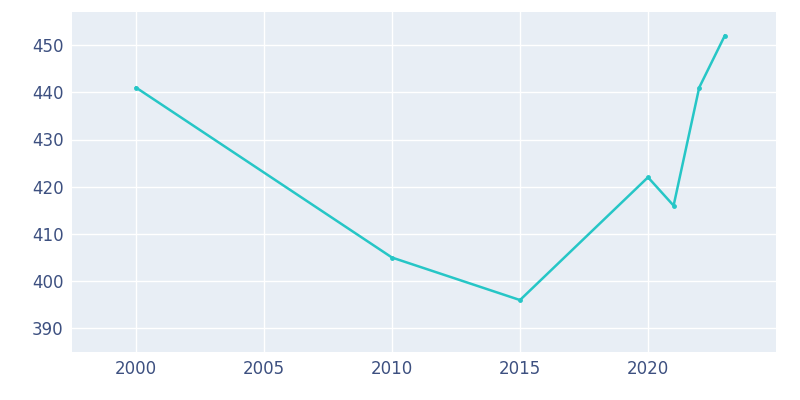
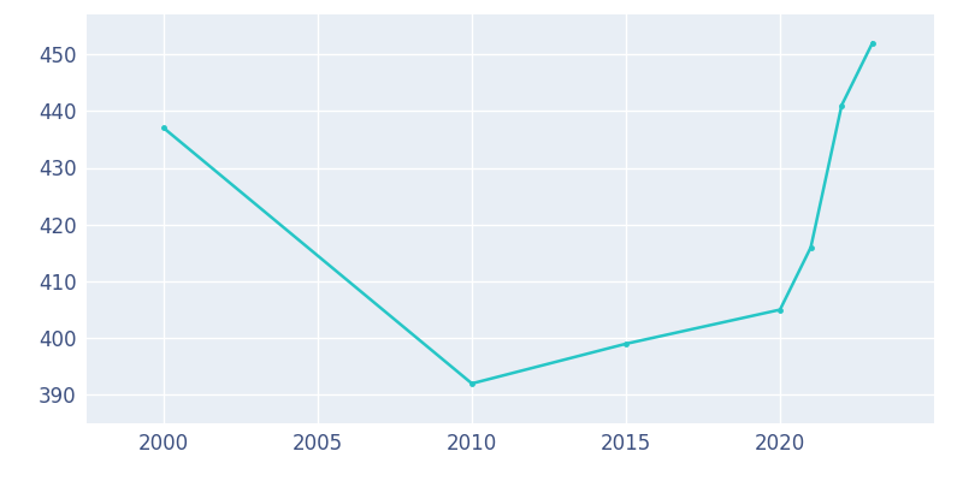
2000: 441 -> 437
2010: 405 -> 392
2015: 396 -> 399
2020: 422 -> 405
